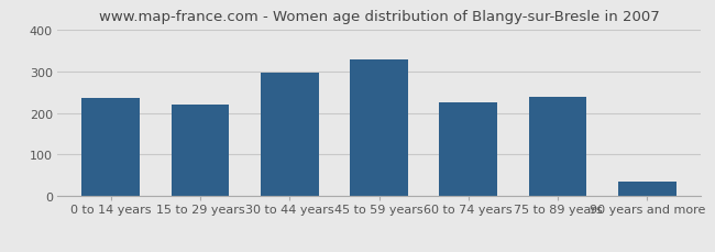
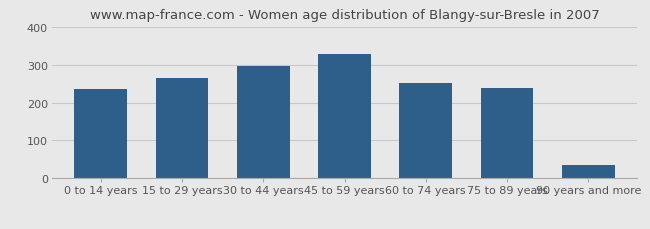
15 to 29 years: 220 -> 265
60 to 74 years: 225 -> 252
